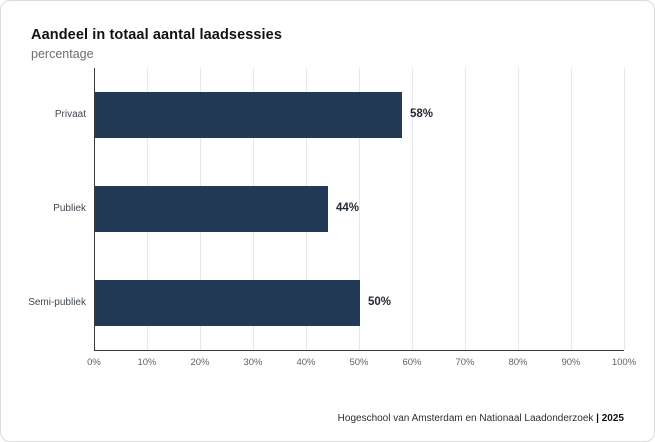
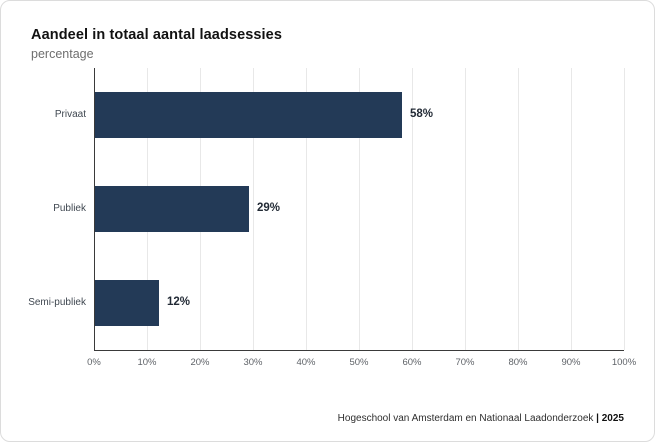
Publiek: 44% -> 29%
Semi-publiek: 50% -> 12%
